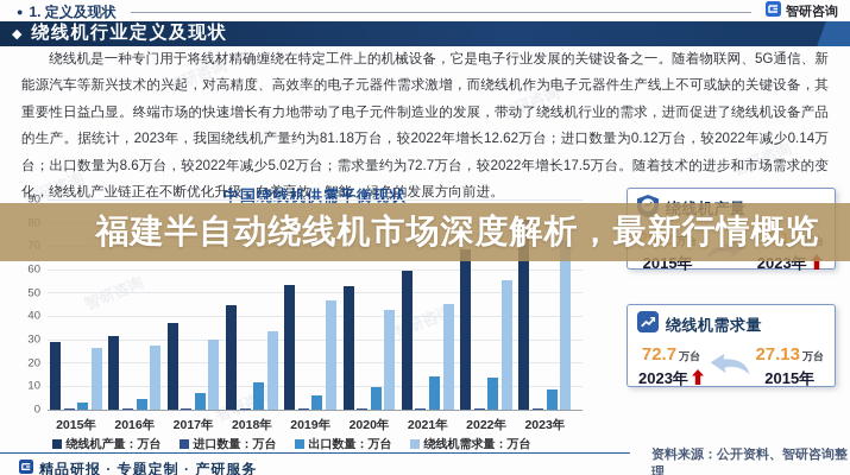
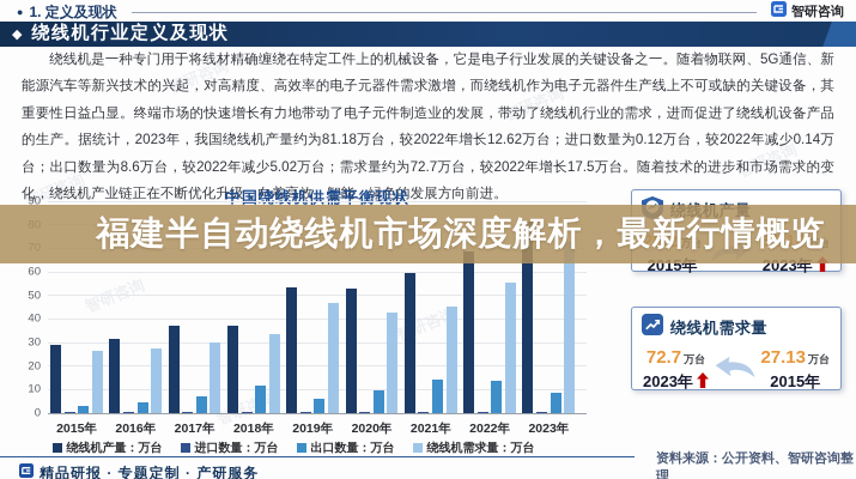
绕线机产量：万台/2018年: 45 -> 37
